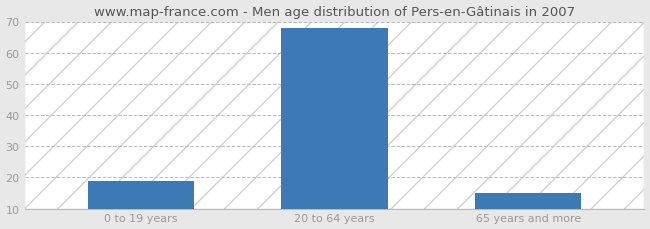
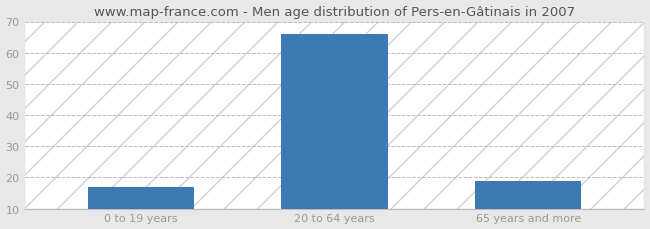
0 to 19 years: 19 -> 17
20 to 64 years: 68 -> 66
65 years and more: 15 -> 19
